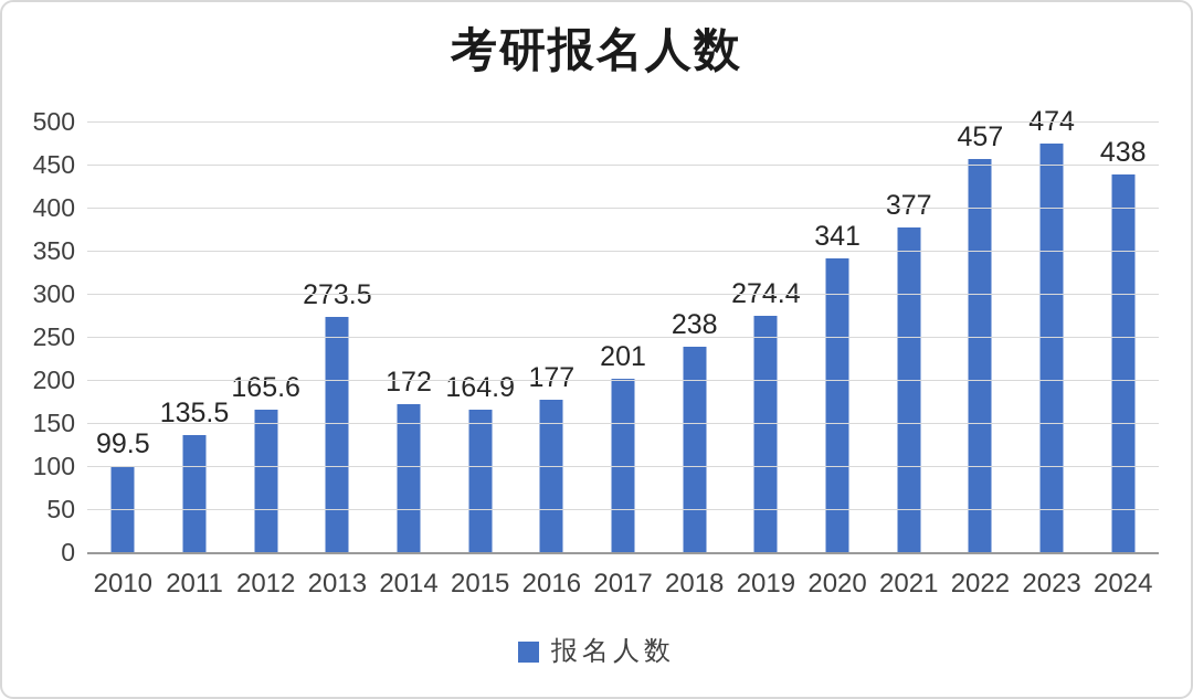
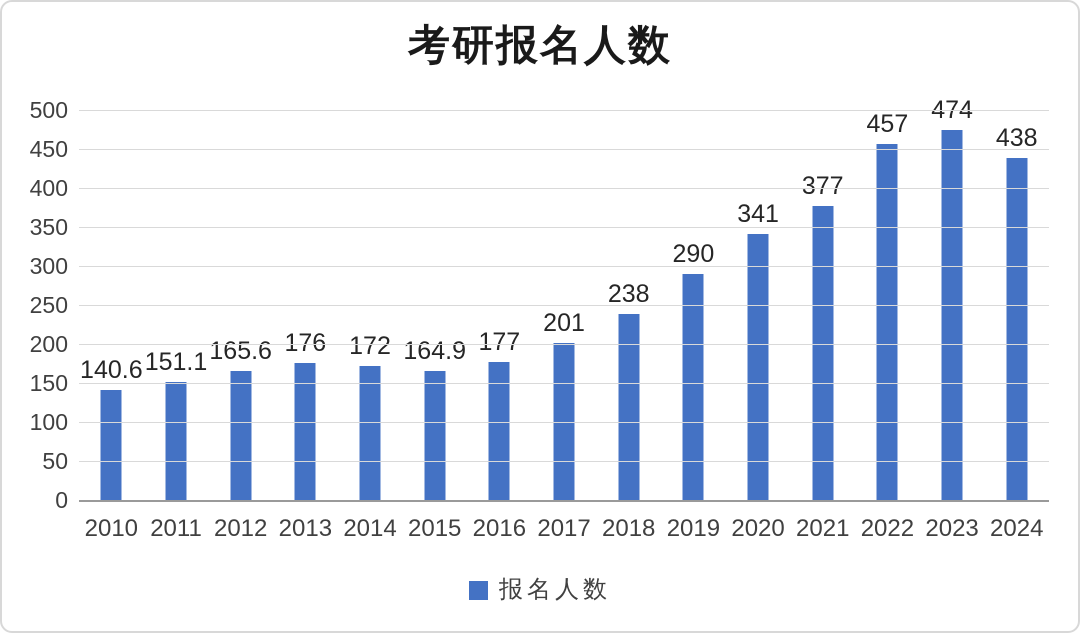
2010: 99.5 -> 140.6
2011: 135.5 -> 151.1
2013: 273.5 -> 176
2019: 274.4 -> 290
